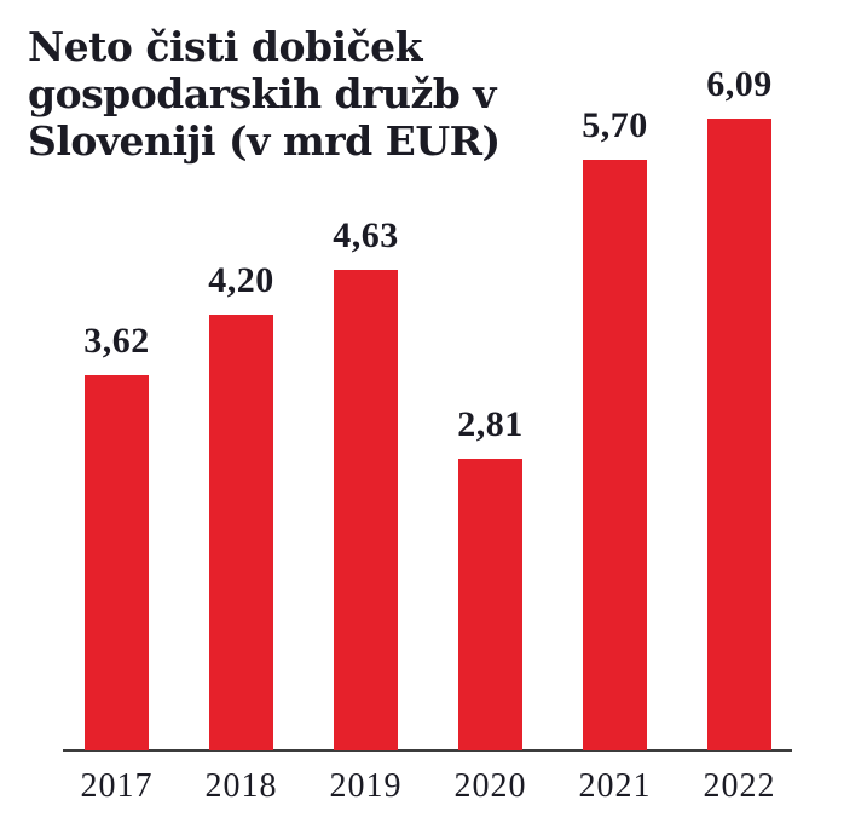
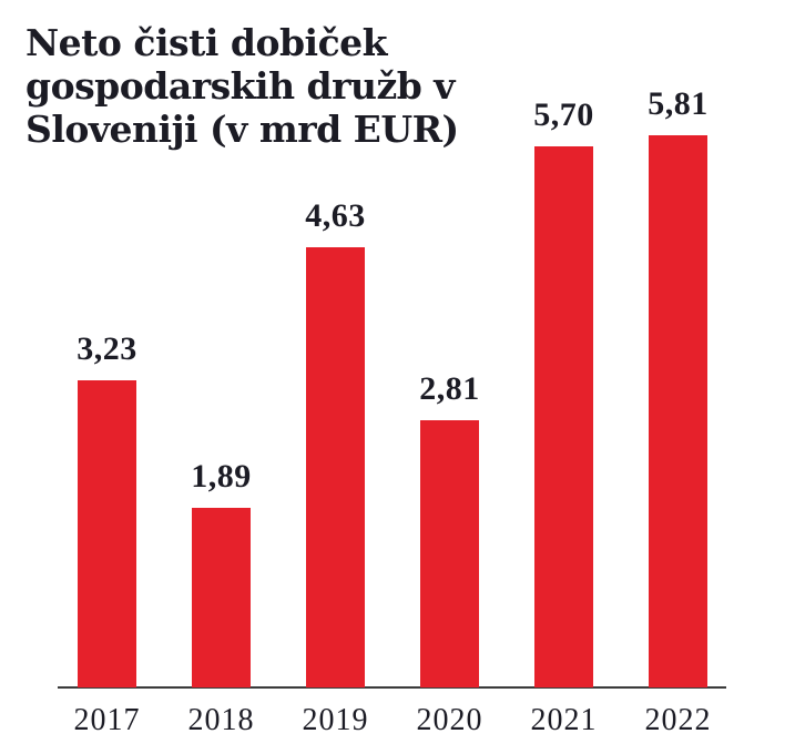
2017: 3,62 -> 3,23
2018: 4,20 -> 1,89
2022: 6,09 -> 5,81
